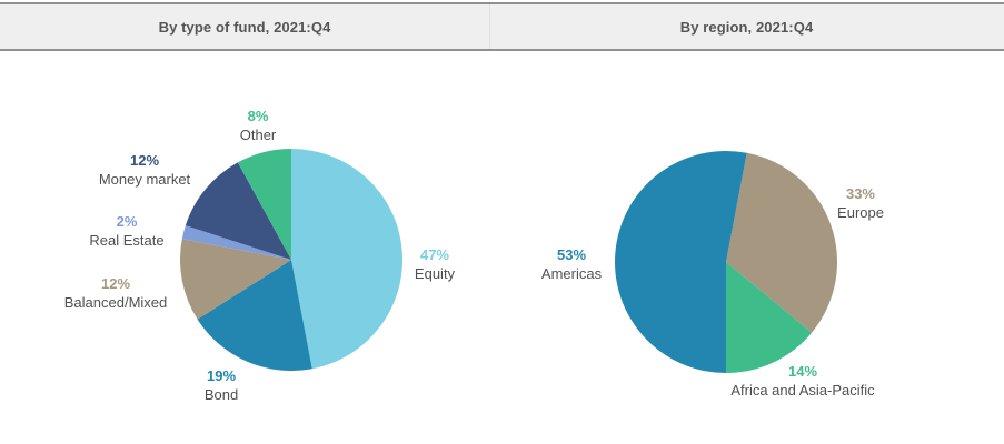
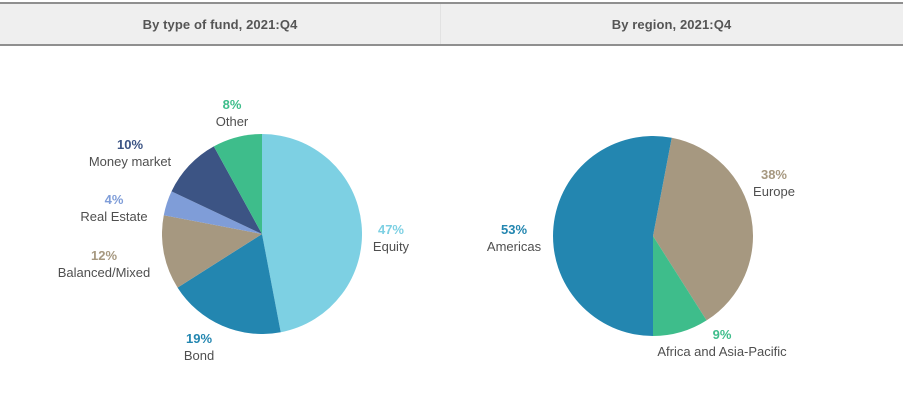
By type of fund, 2021:Q4/Real Estate: 2% -> 4%
By type of fund, 2021:Q4/Money market: 12% -> 10%
By region, 2021:Q4/Europe: 33% -> 38%
By region, 2021:Q4/Africa and Asia-Pacific: 14% -> 9%
